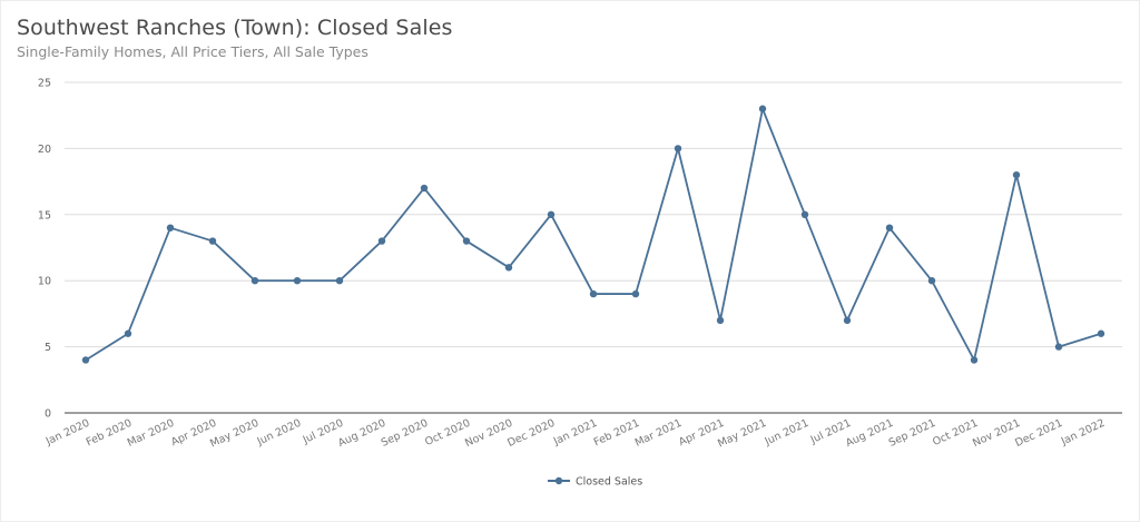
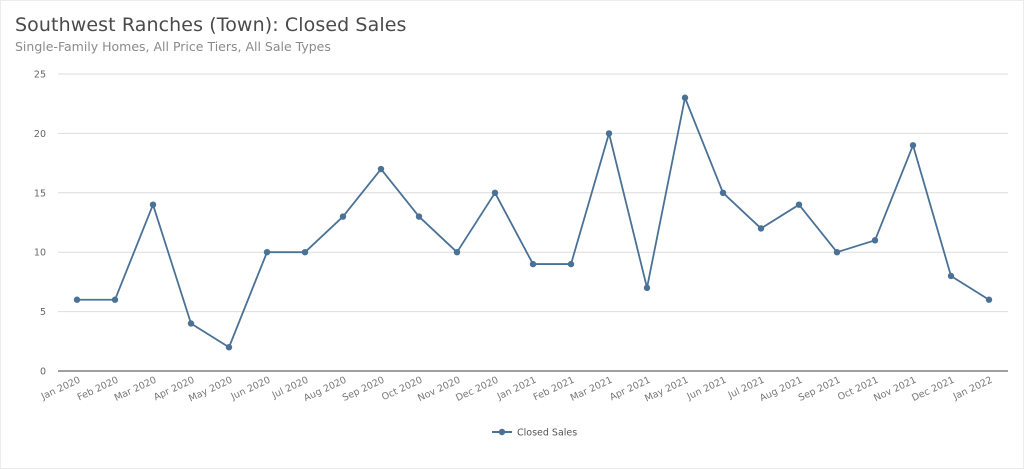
Jan 2020: 4 -> 6
Apr 2020: 13 -> 4
May 2020: 10 -> 2
Nov 2020: 11 -> 10
Jul 2021: 7 -> 12
Oct 2021: 4 -> 11
Nov 2021: 18 -> 19
Dec 2021: 5 -> 8
